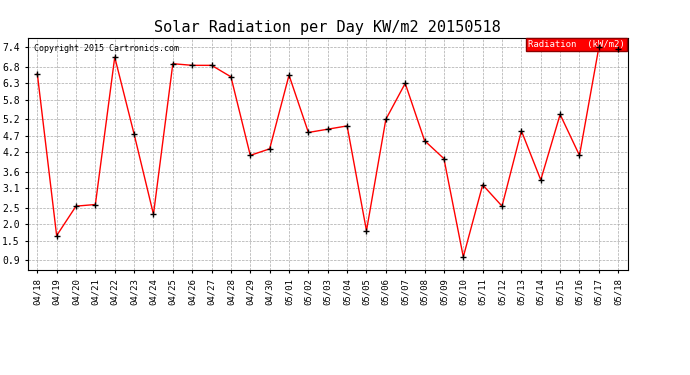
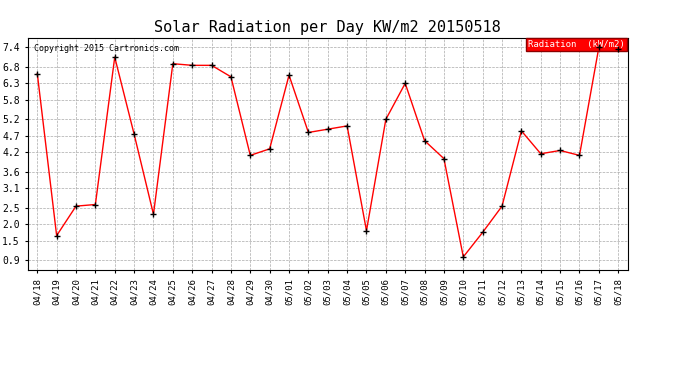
05/11: 3.20 -> 1.75
05/14: 3.35 -> 4.15
05/15: 5.35 -> 4.25
